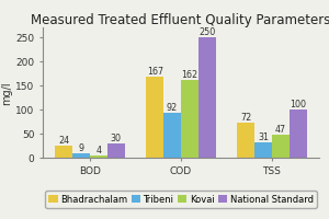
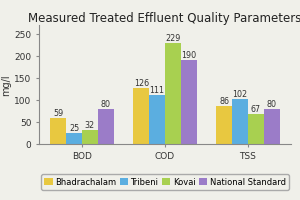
Bhadrachalam/BOD: 24 -> 59
Tribeni/BOD: 9 -> 25
Kovai/BOD: 4 -> 32
National Standard/BOD: 30 -> 80
Bhadrachalam/COD: 167 -> 126
Tribeni/COD: 92 -> 111
Kovai/COD: 162 -> 229
National Standard/COD: 250 -> 190
Bhadrachalam/TSS: 72 -> 86
Tribeni/TSS: 31 -> 102
Kovai/TSS: 47 -> 67
National Standard/TSS: 100 -> 80
